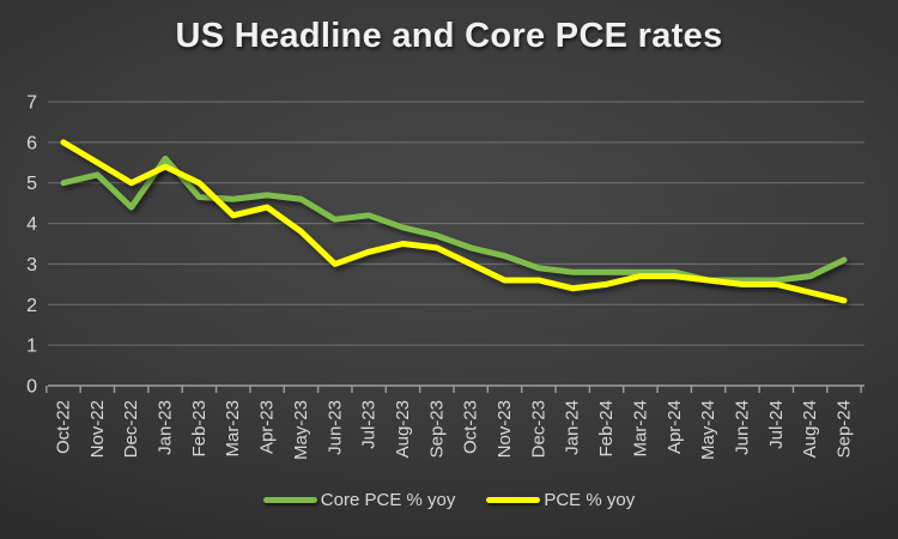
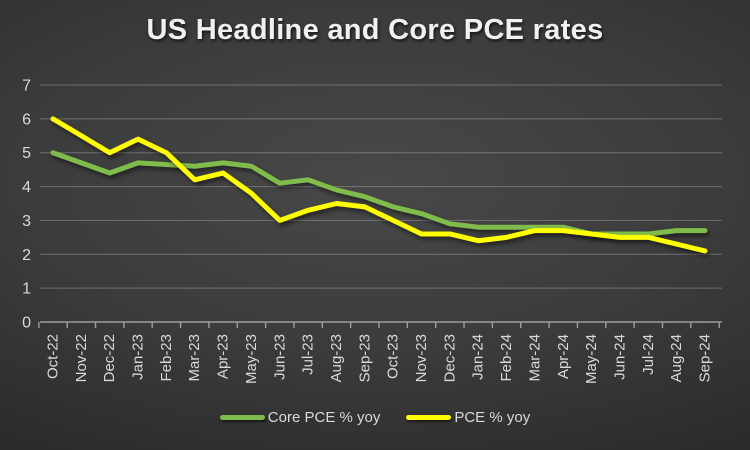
Core PCE % yoy/Nov-22: 5.2 -> 4.7
Core PCE % yoy/Jan-23: 5.6 -> 4.7
Core PCE % yoy/Sep-24: 3.1 -> 2.7
